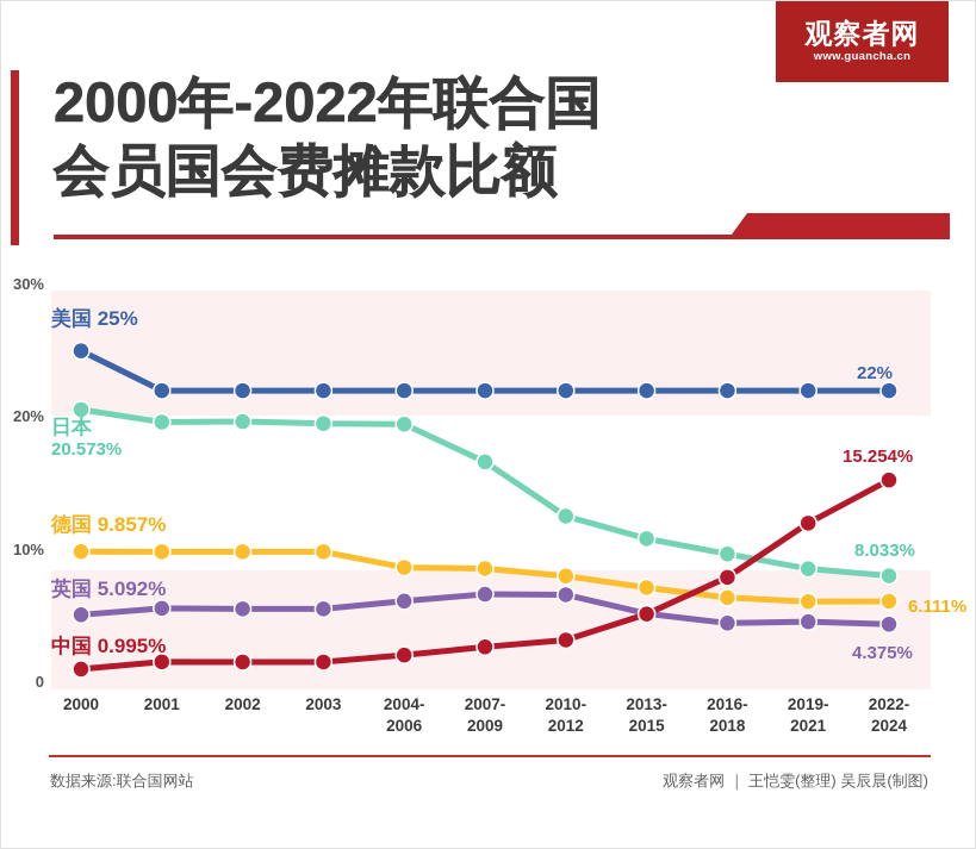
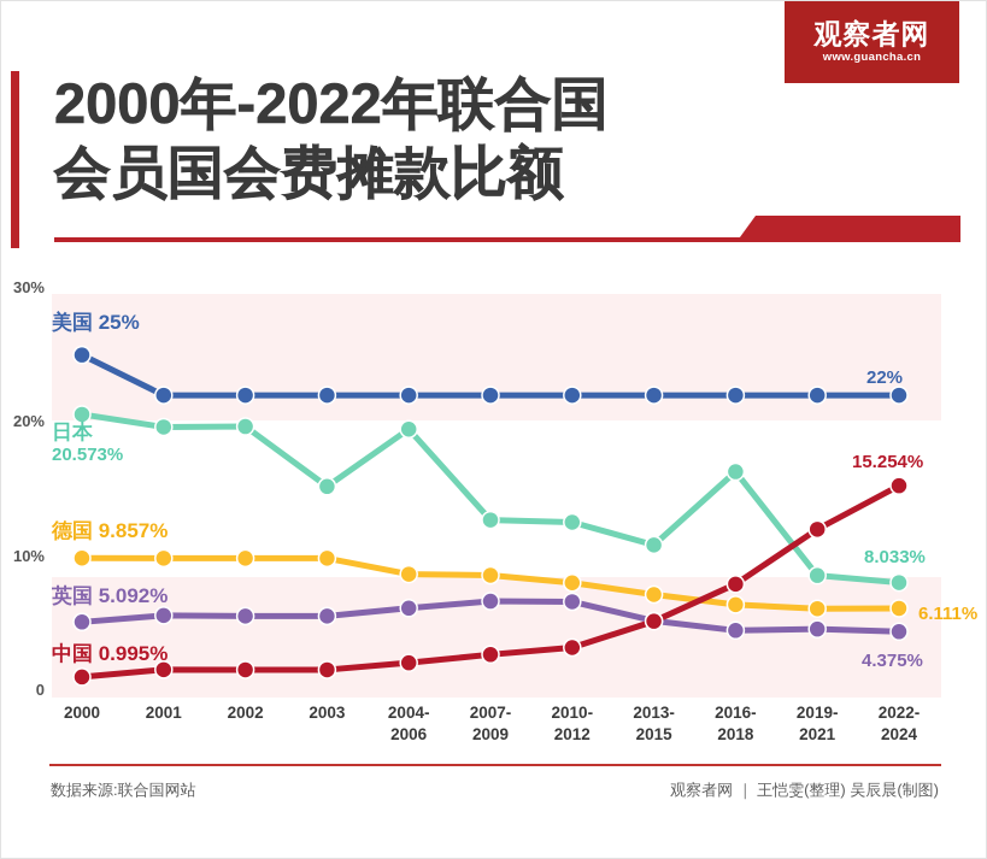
日本/2003: 19.5% -> 15.2%
日本/2007- 2009: 16.6% -> 12.7%
日本/2016- 2018: 9.7% -> 16.3%
